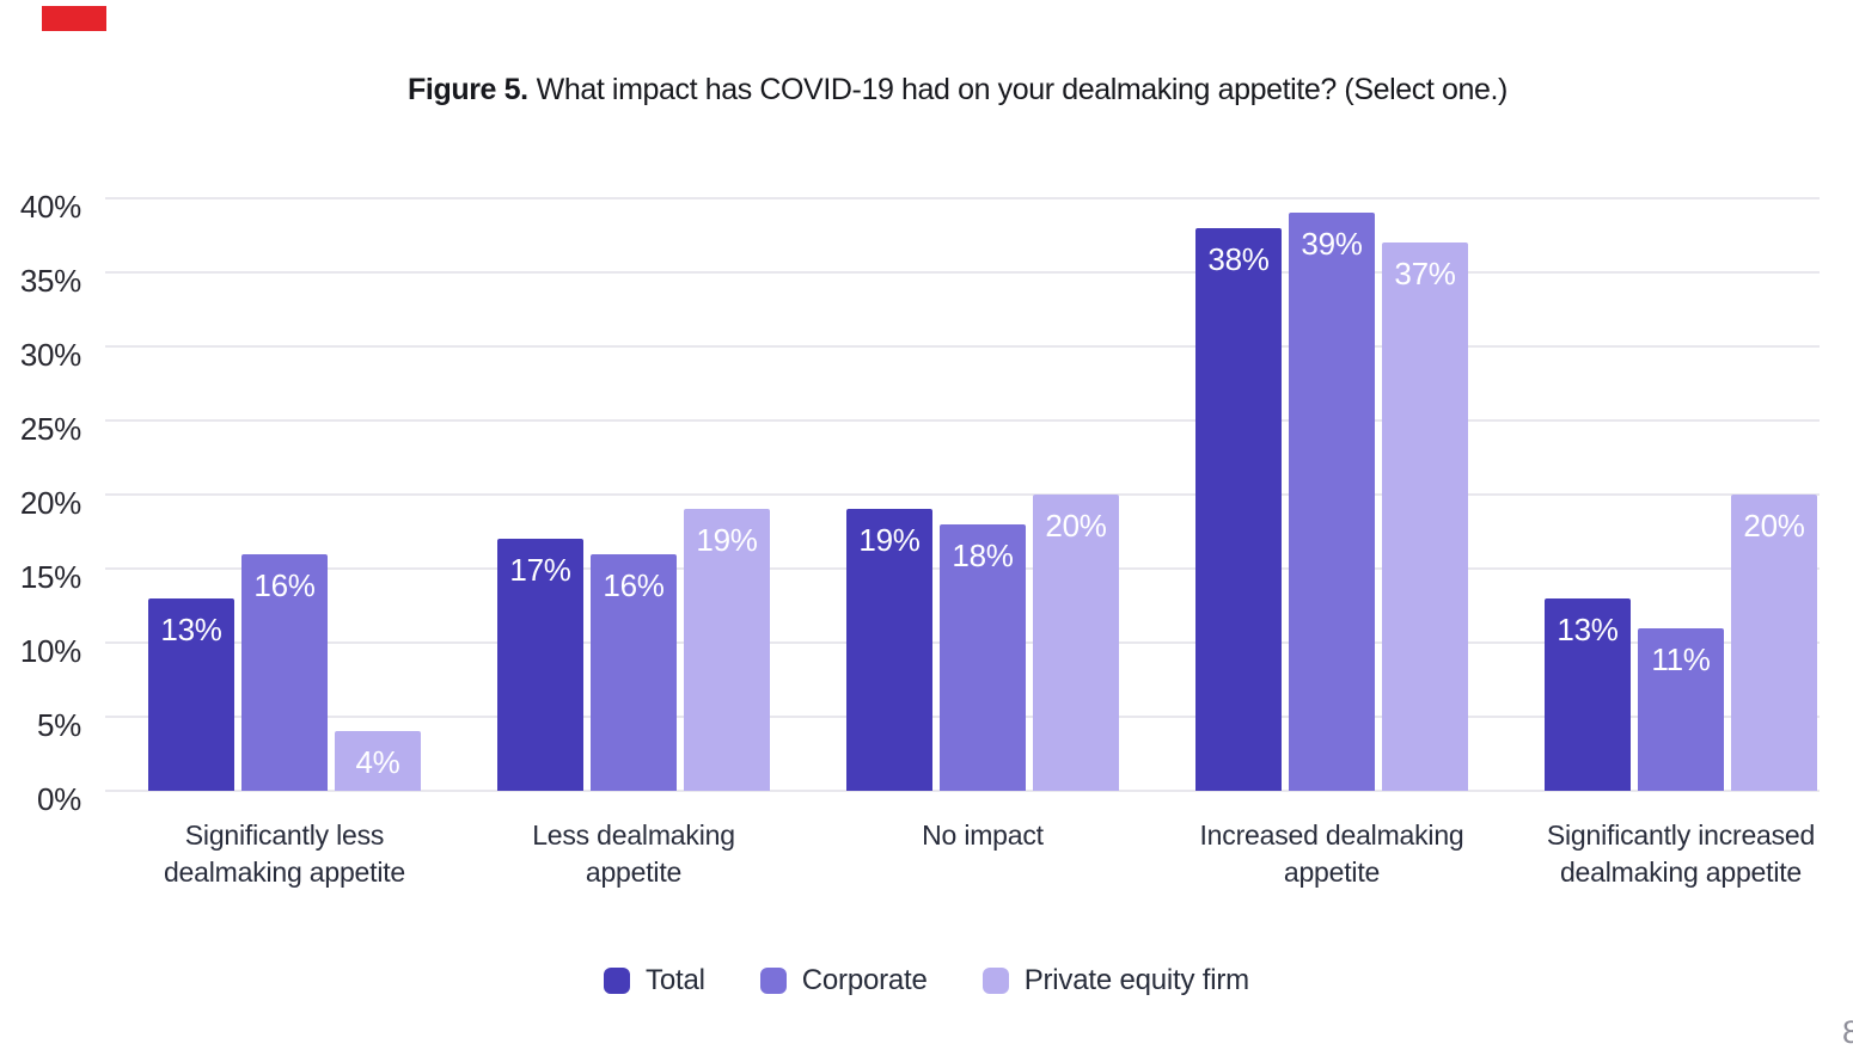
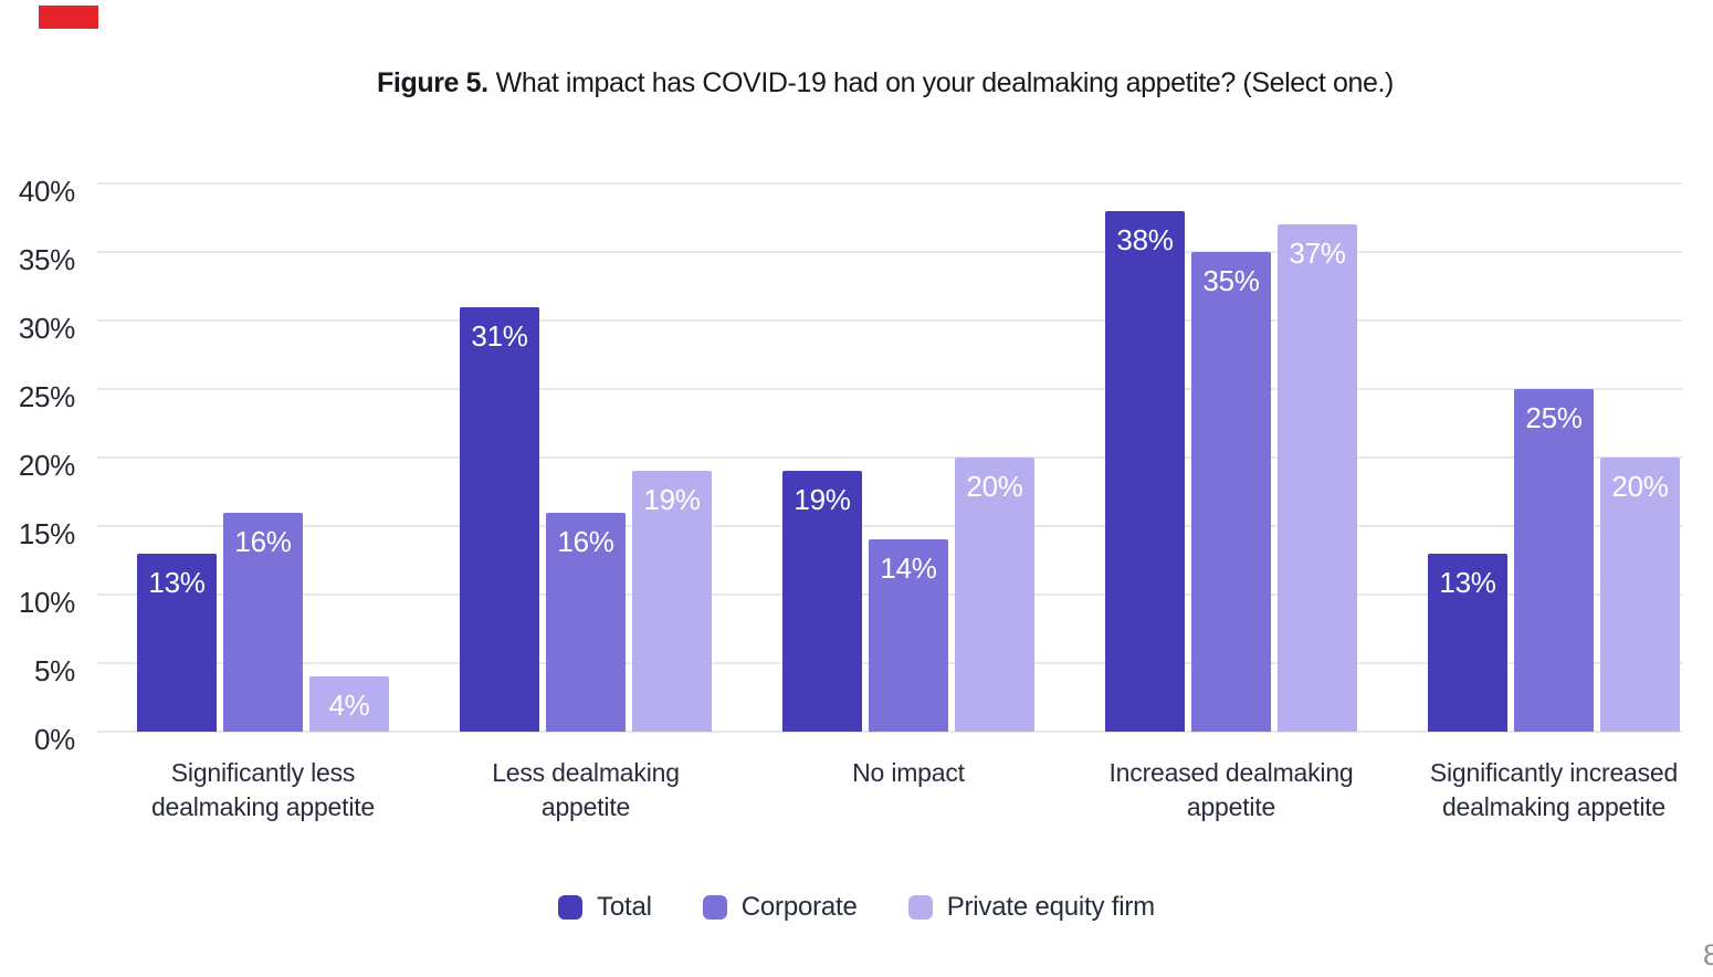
Total/Less dealmaking appetite: 17% -> 31%
Corporate/No impact: 18% -> 14%
Corporate/Increased dealmaking appetite: 39% -> 35%
Corporate/Significantly increased dealmaking appetite: 11% -> 25%
